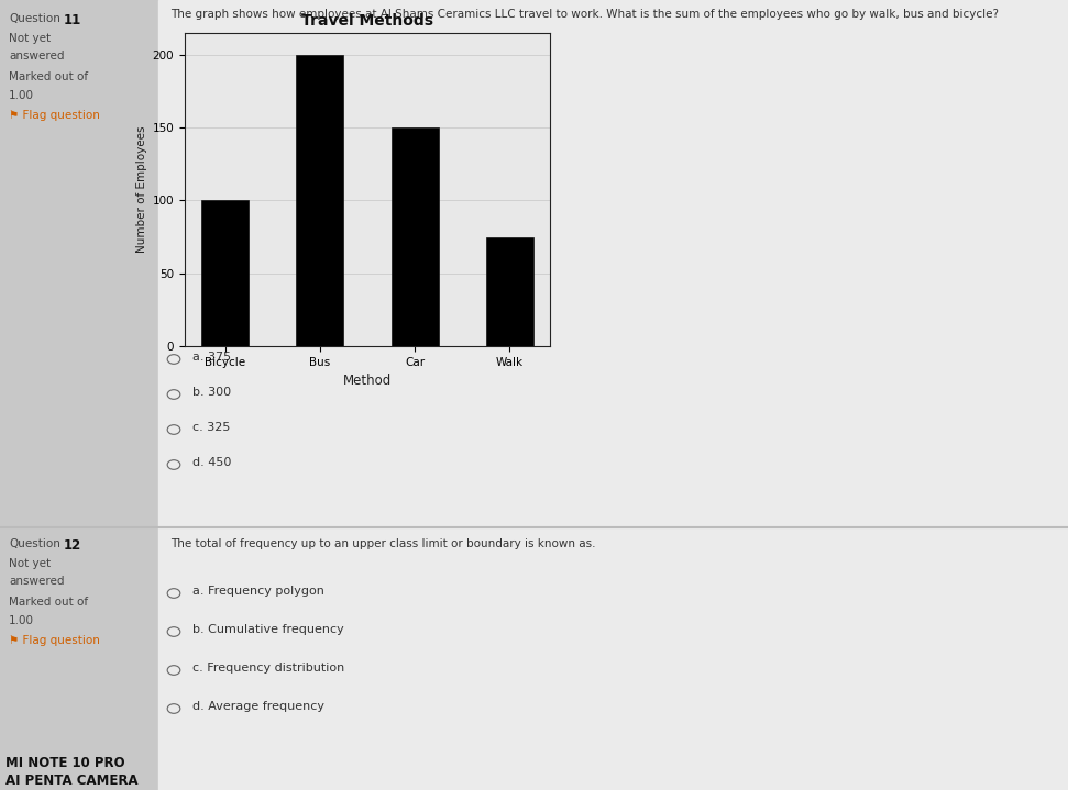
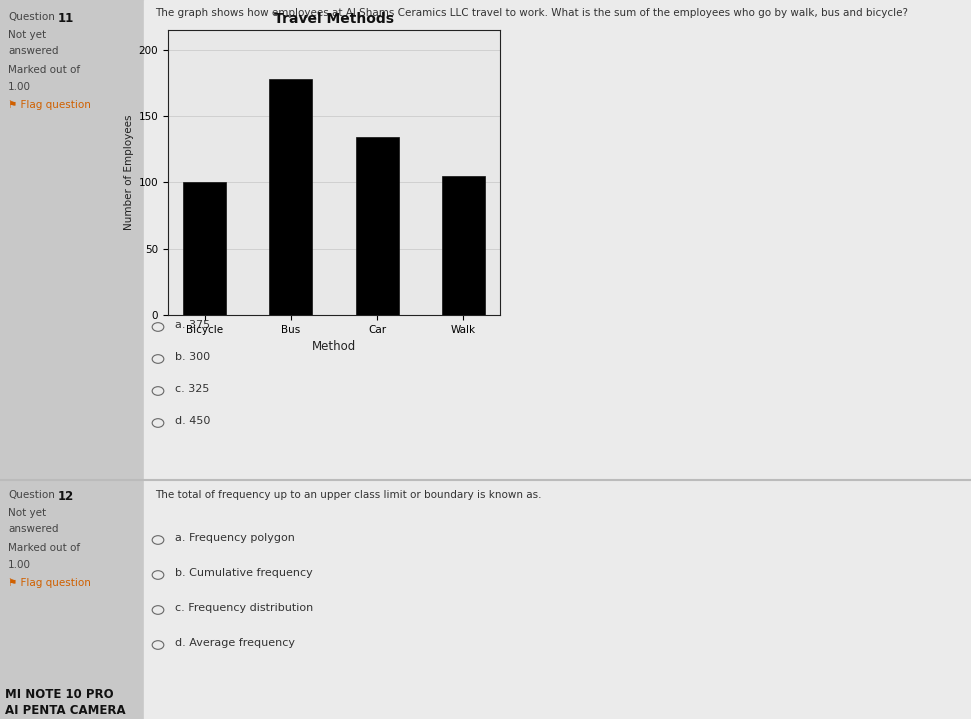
Bus: 200 -> 178
Car: 150 -> 134
Walk: 75 -> 105
